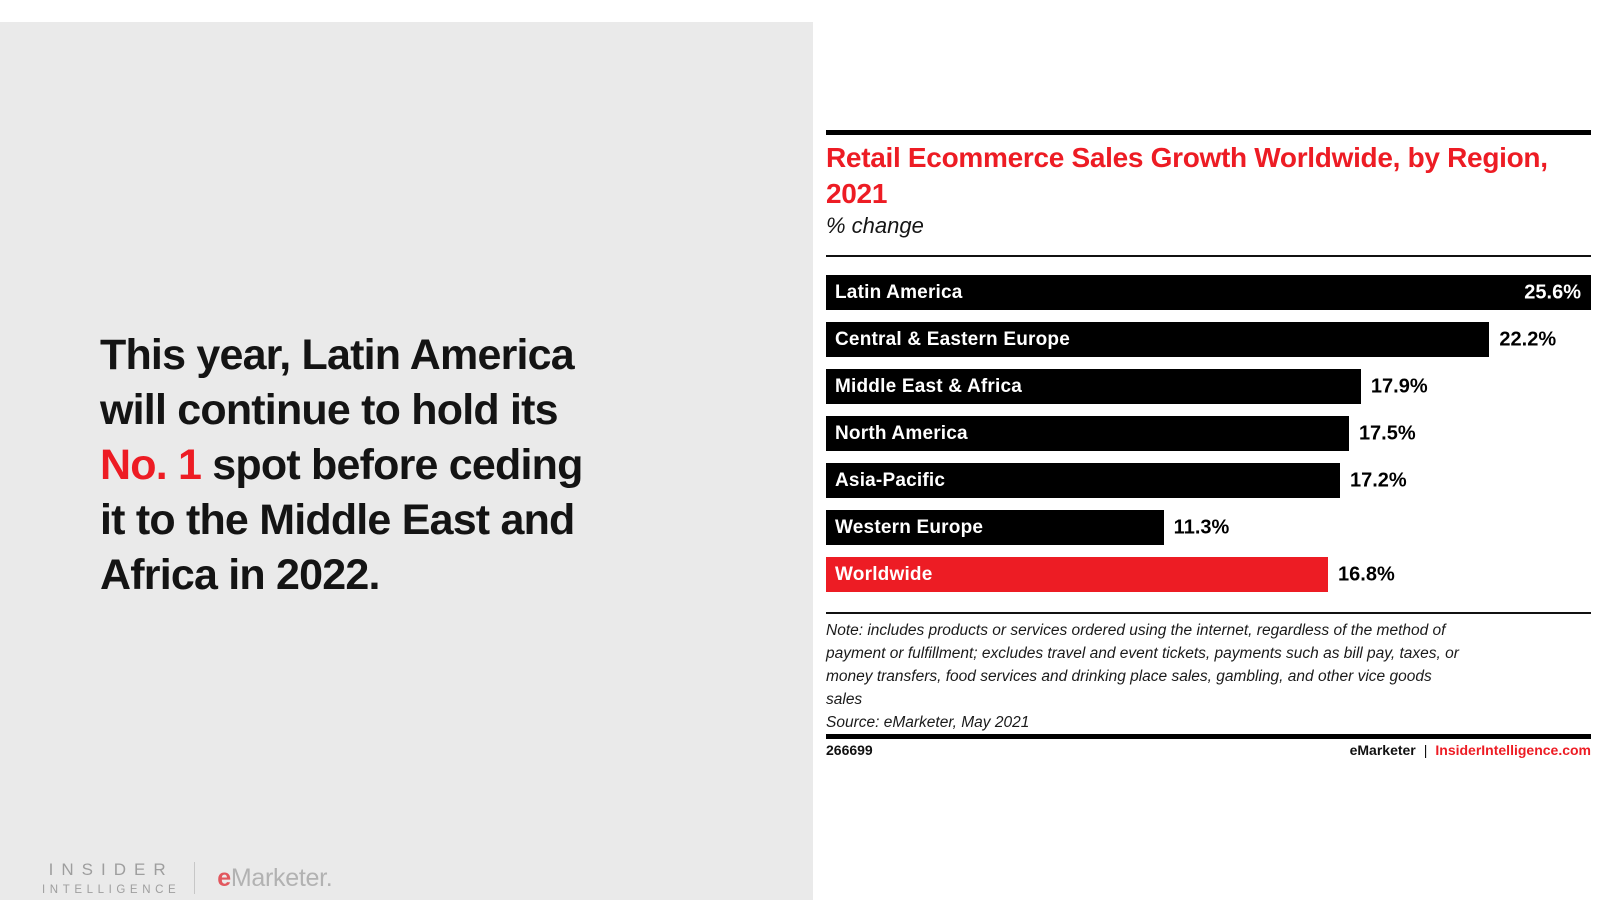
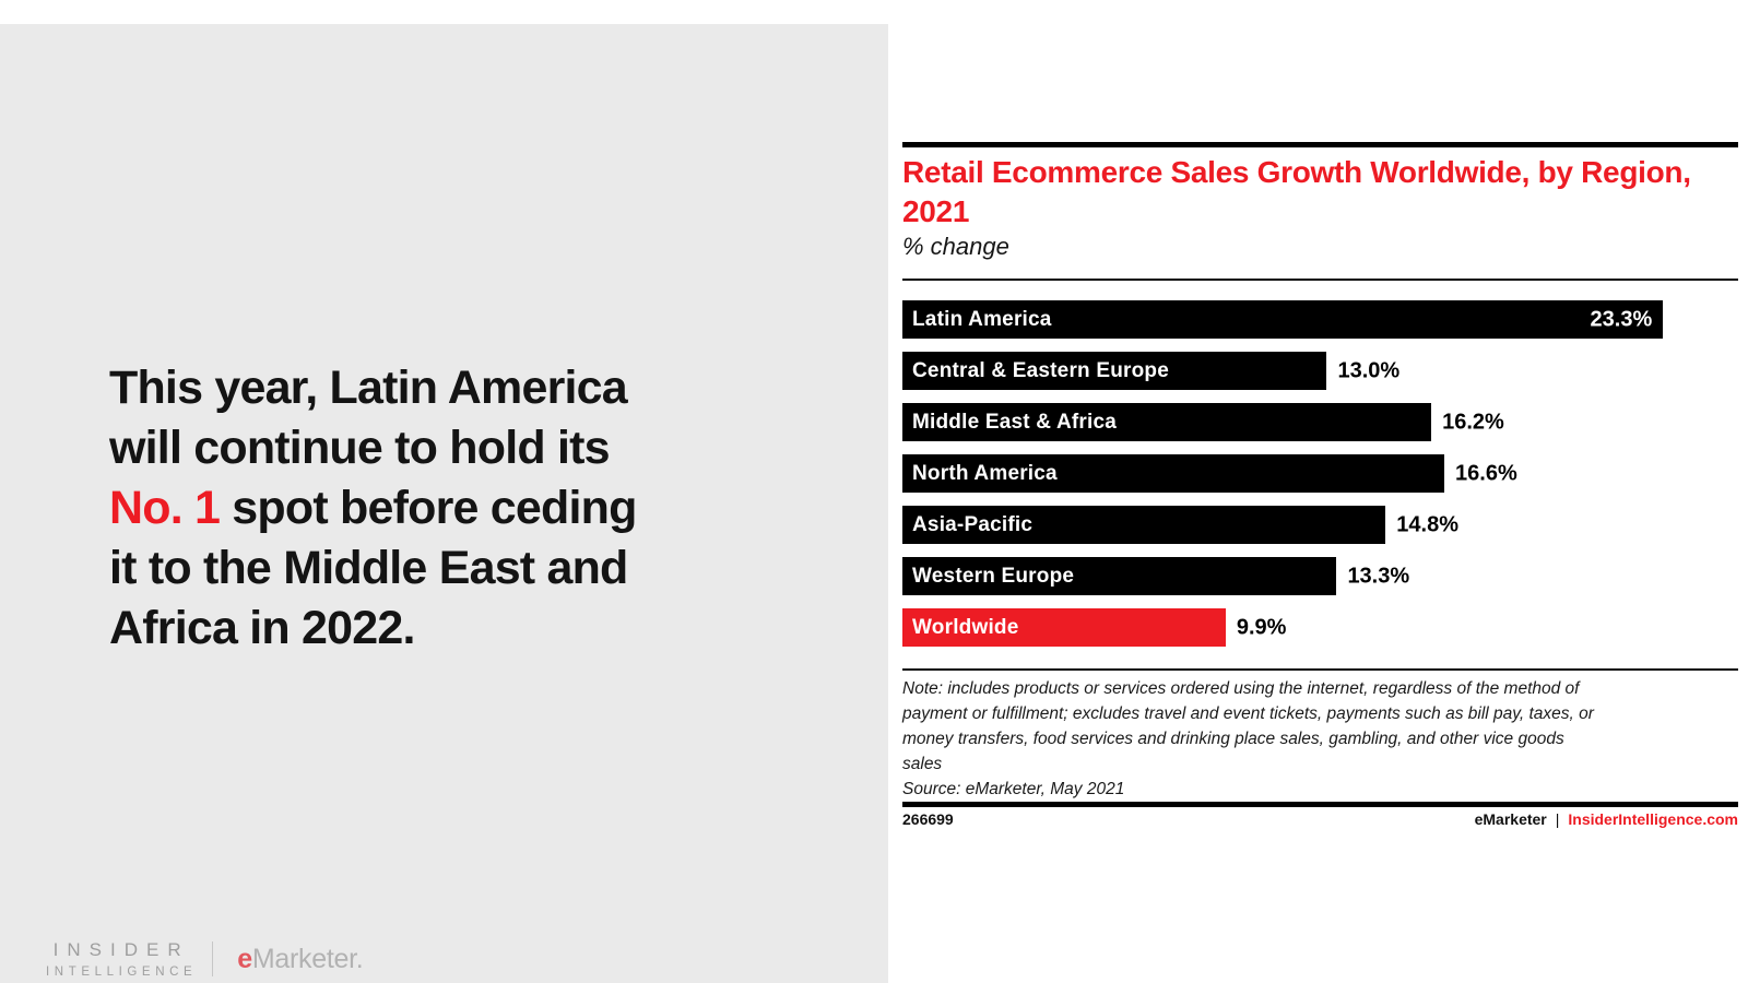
Latin America: 25.6% -> 23.3%
Central & Eastern Europe: 22.2% -> 13.0%
Middle East & Africa: 17.9% -> 16.2%
North America: 17.5% -> 16.6%
Asia-Pacific: 17.2% -> 14.8%
Western Europe: 11.3% -> 13.3%
Worldwide: 16.8% -> 9.9%
